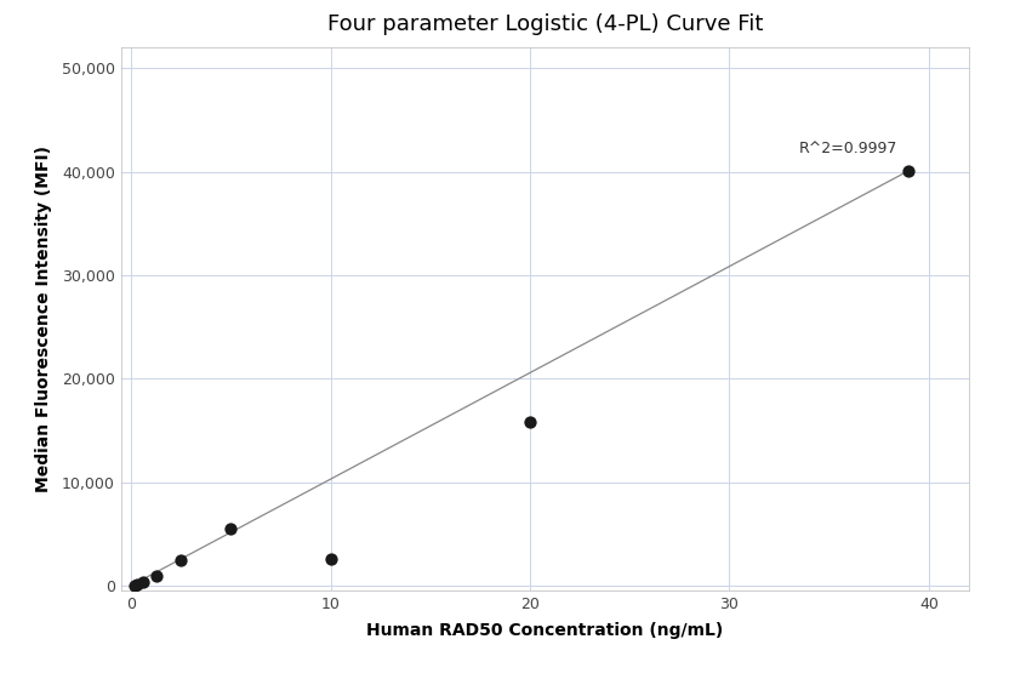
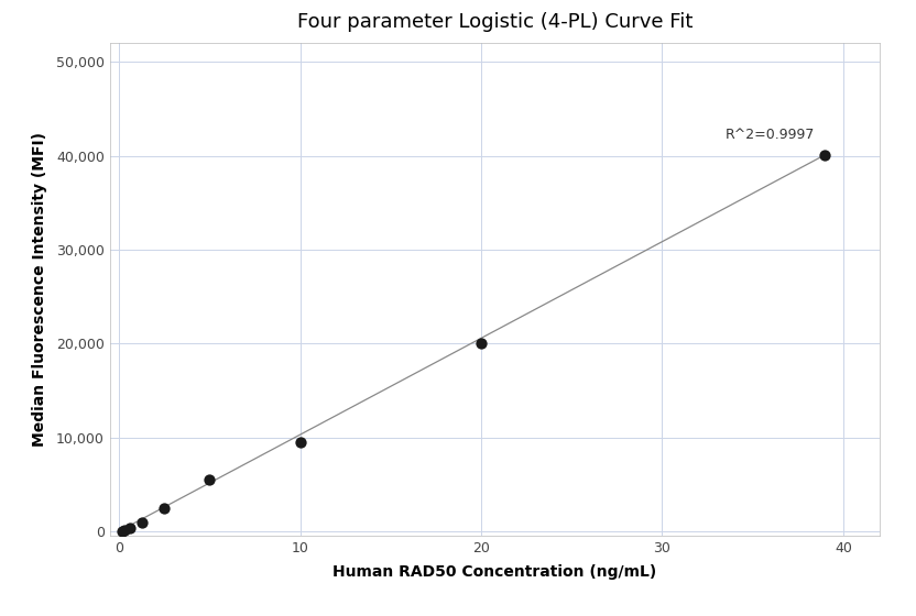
10: 2,600 -> 9,500
20: 15,800 -> 20,000
